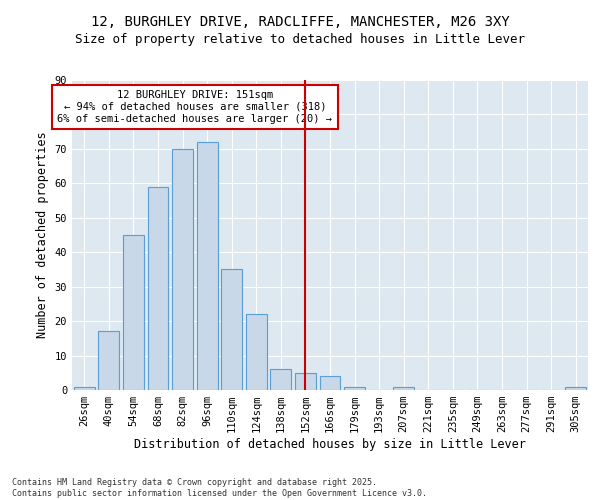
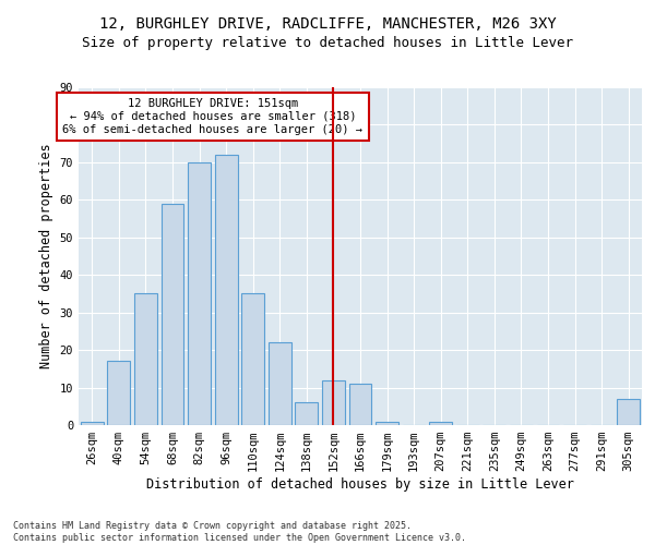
54sqm: 45 -> 35
152sqm: 5 -> 12
166sqm: 4 -> 11
305sqm: 1 -> 7
